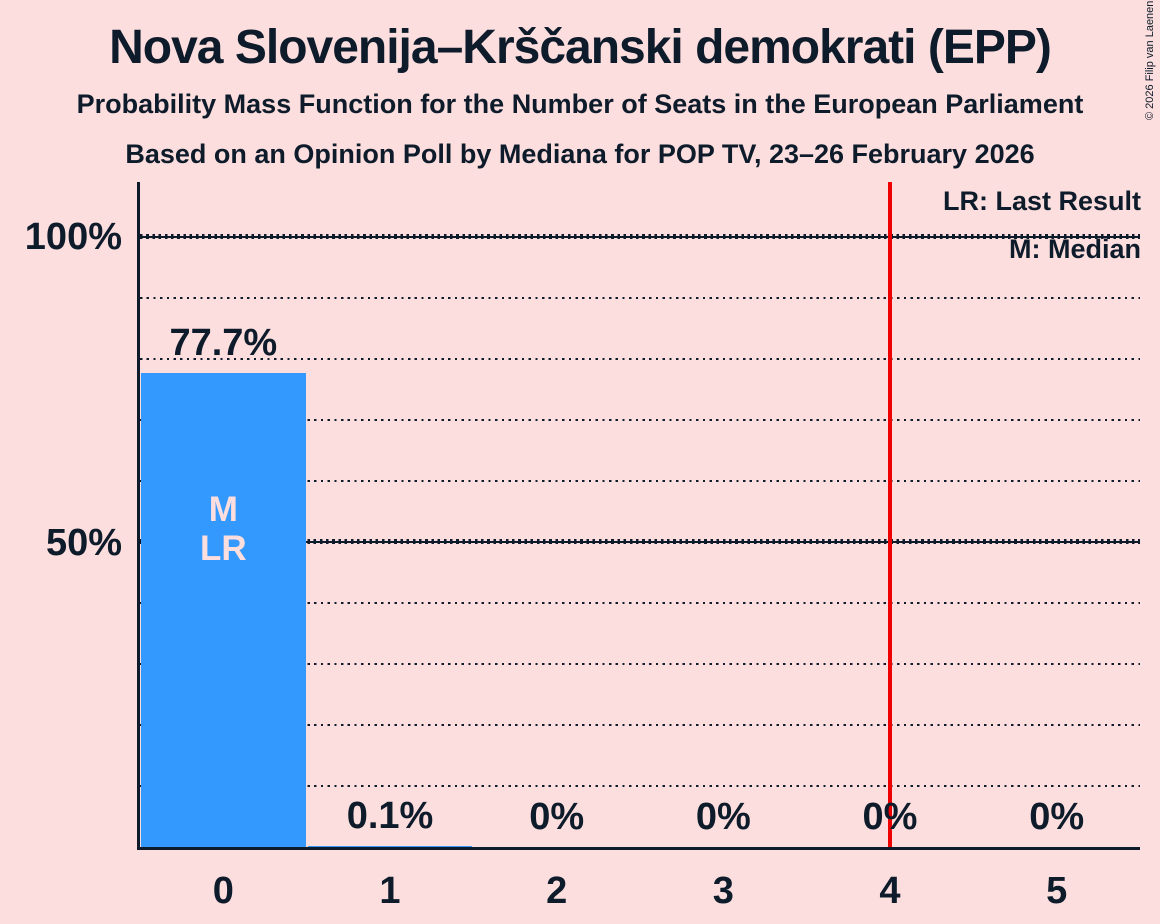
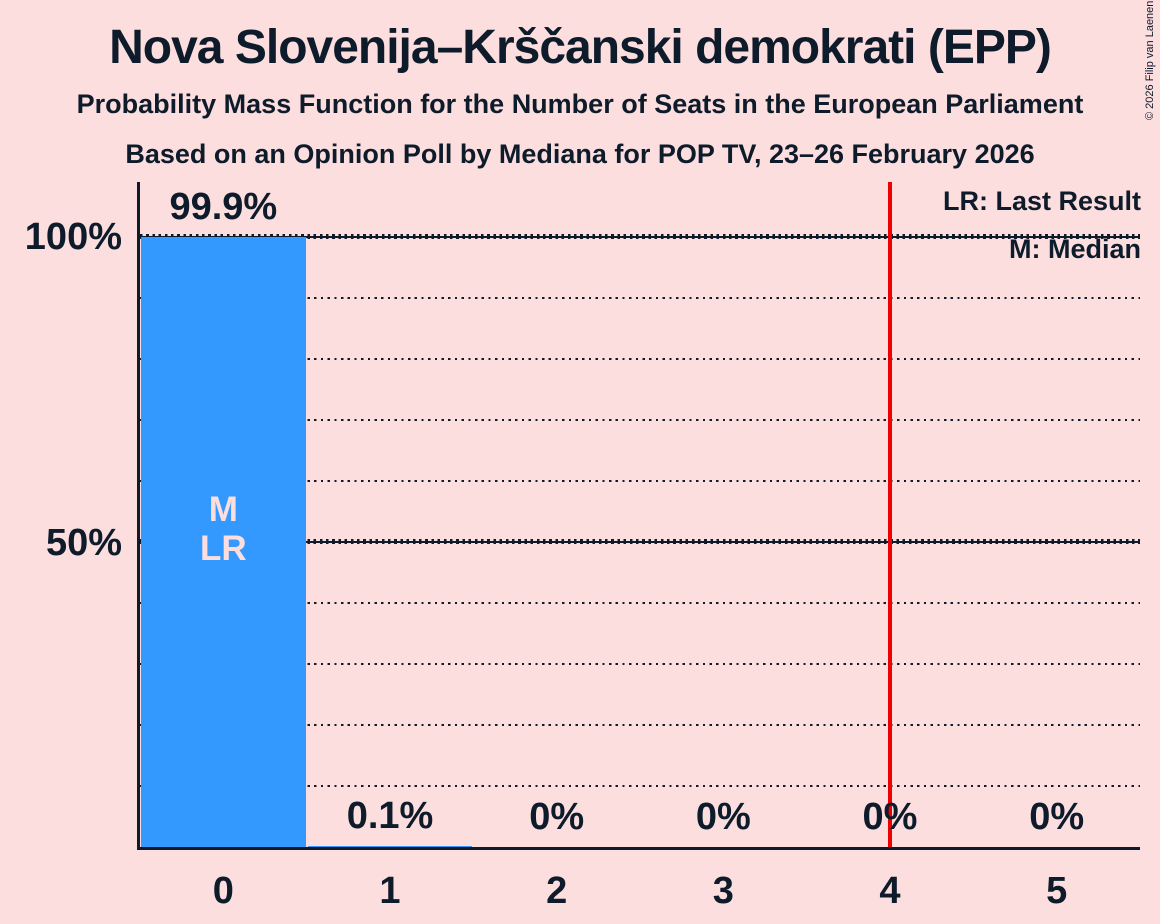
0: 77.7% -> 99.9%
